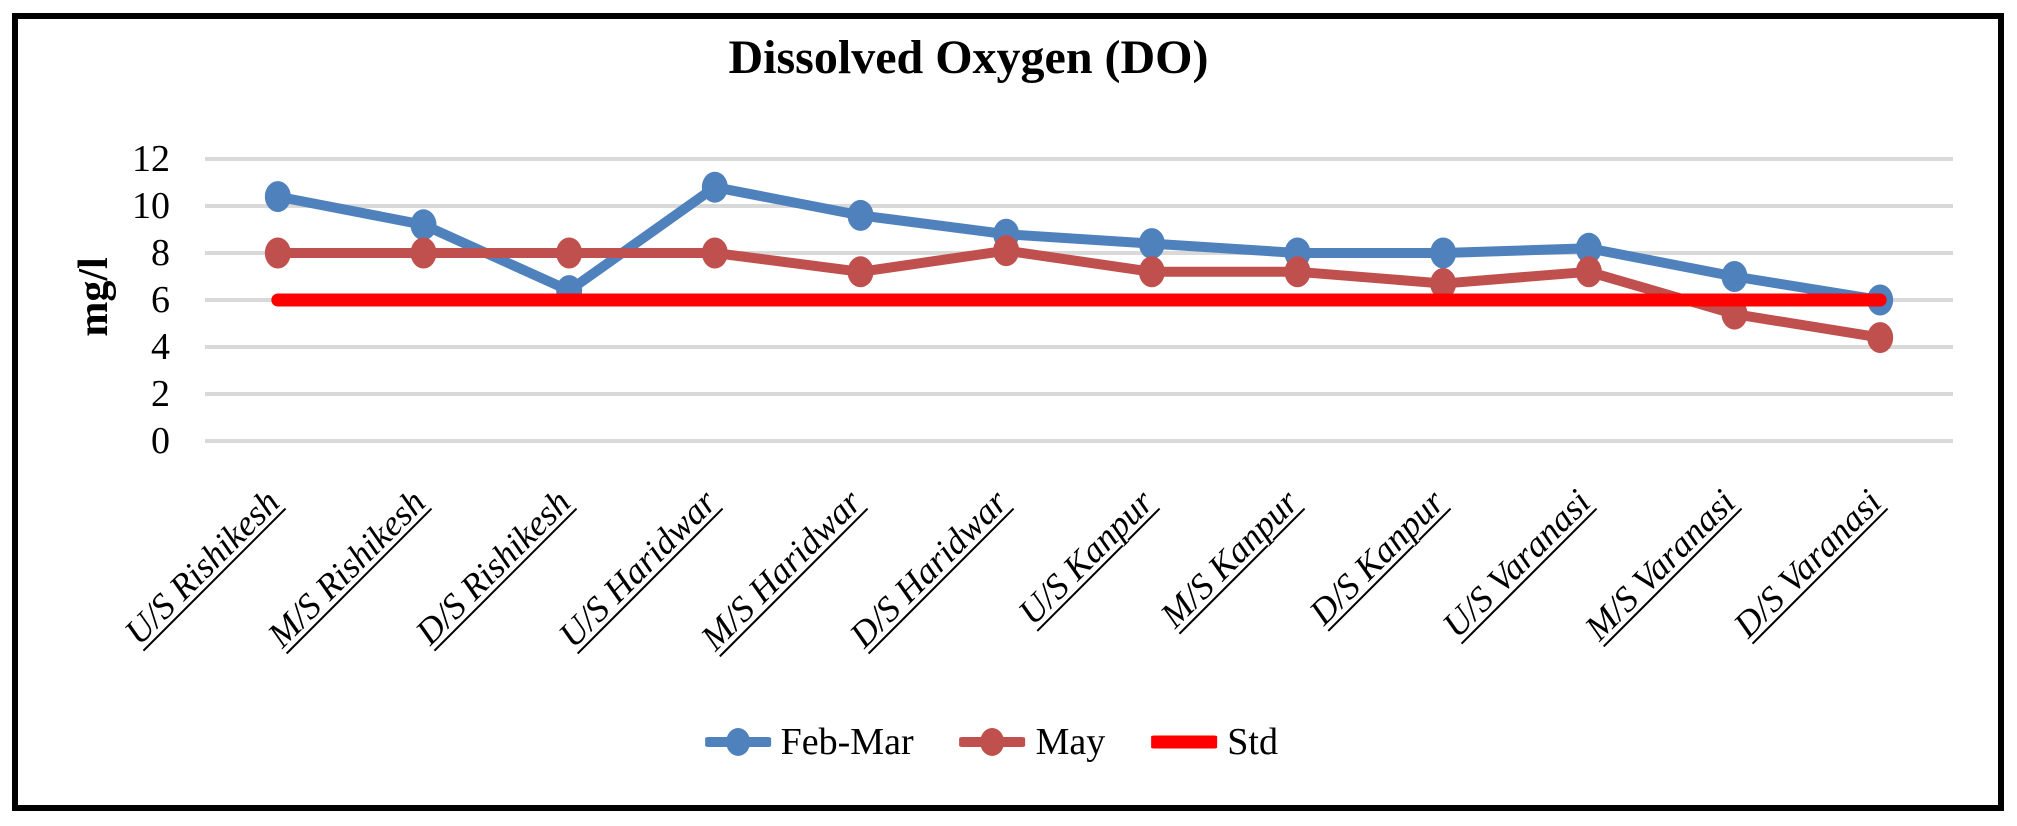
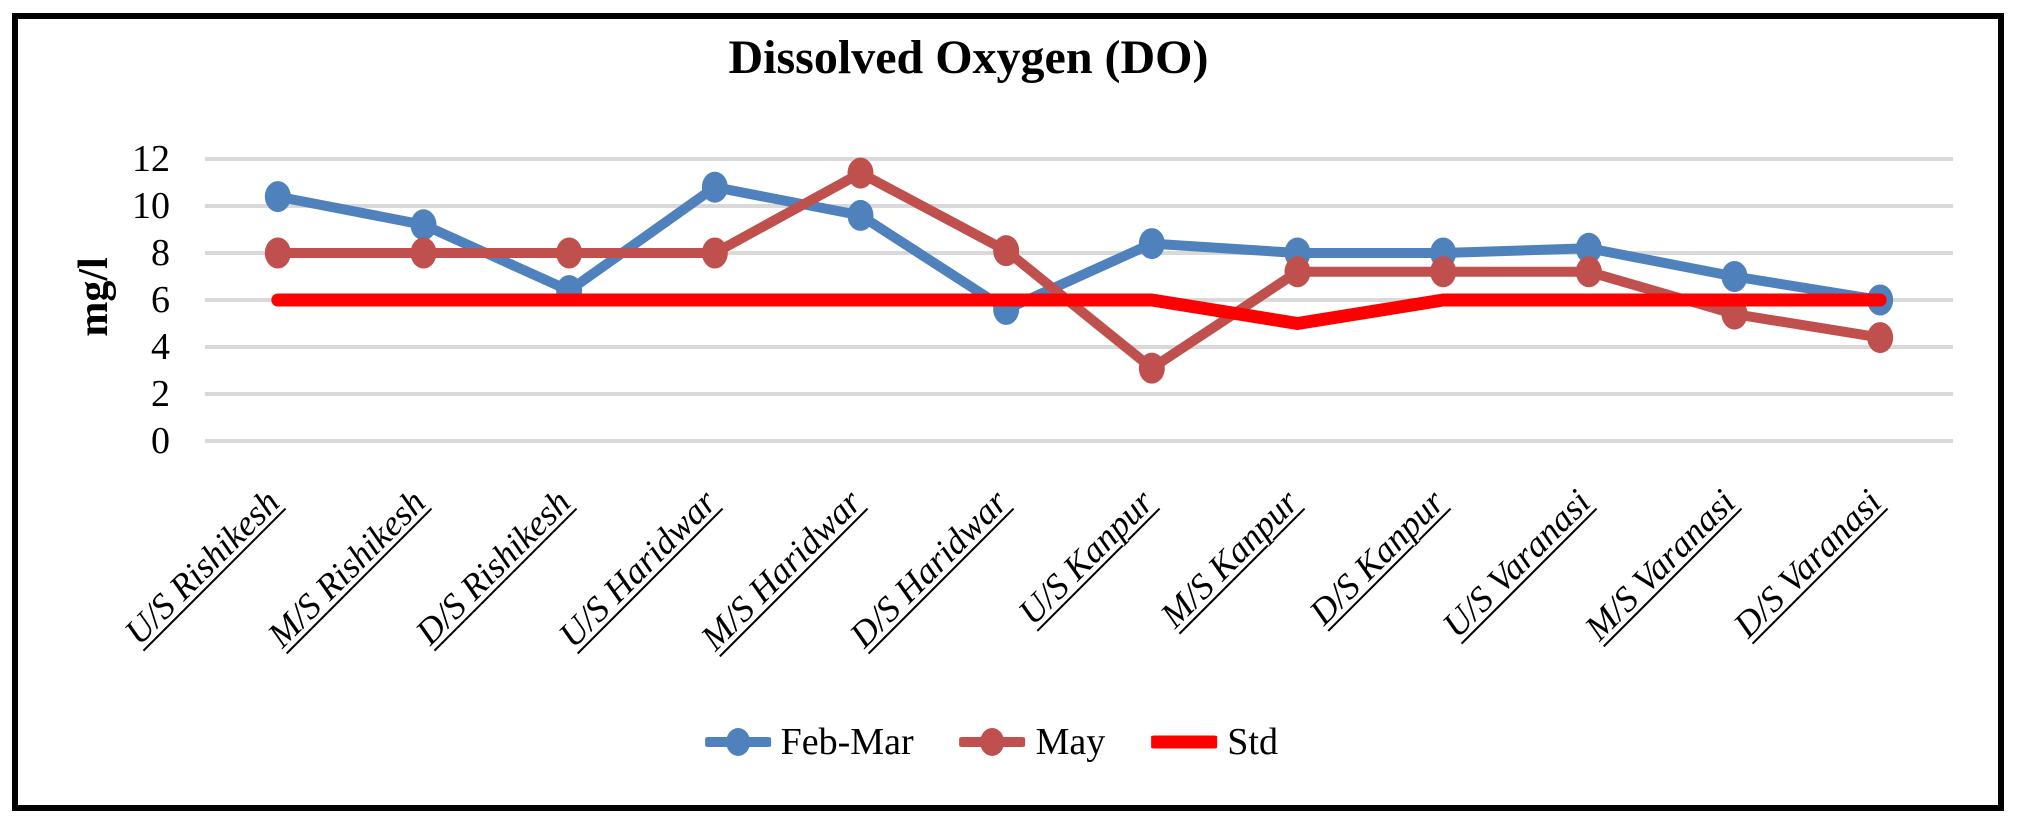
May/M/S Haridwar: 7.2 -> 11.4
Feb-Mar/D/S Haridwar: 8.8 -> 5.6
May/U/S Kanpur: 7.2 -> 3.1
Std/M/S Kanpur: 6 -> 5
May/D/S Kanpur: 6.7 -> 7.2
